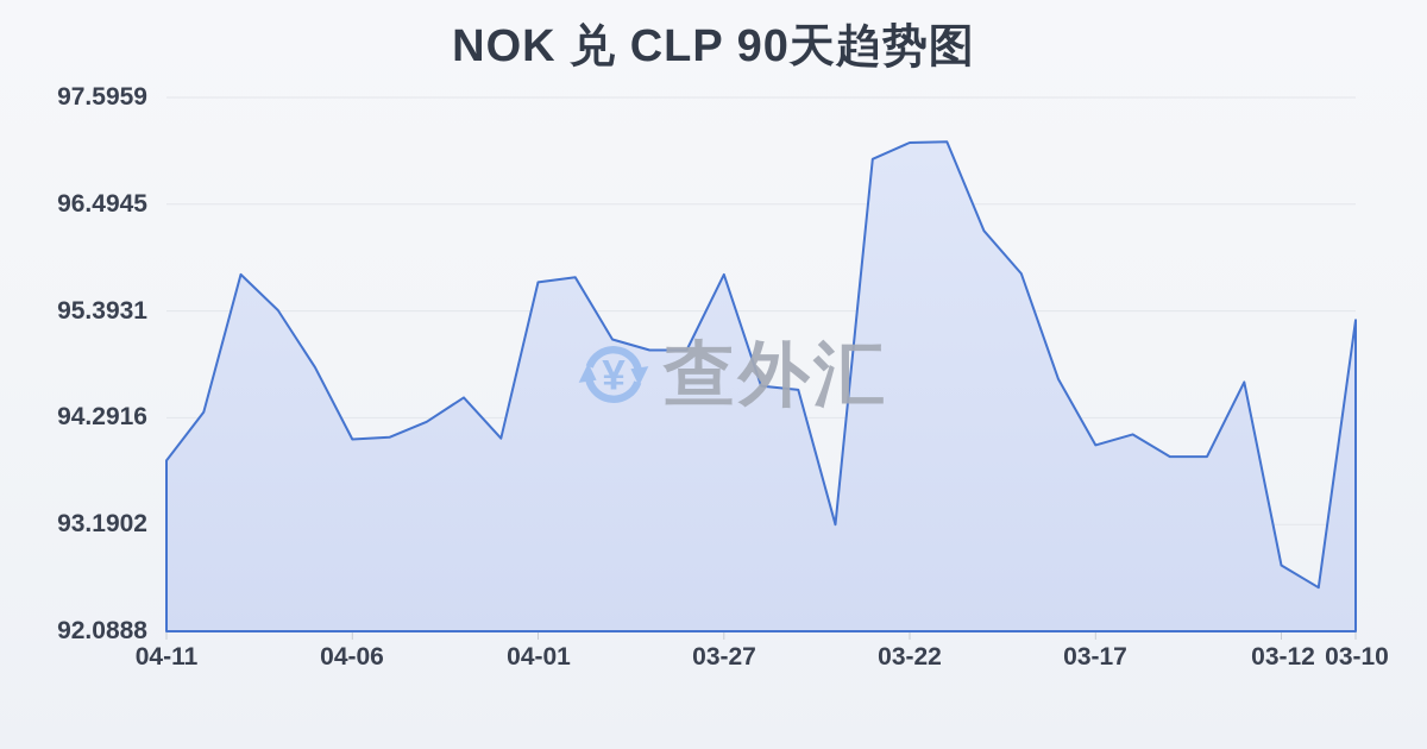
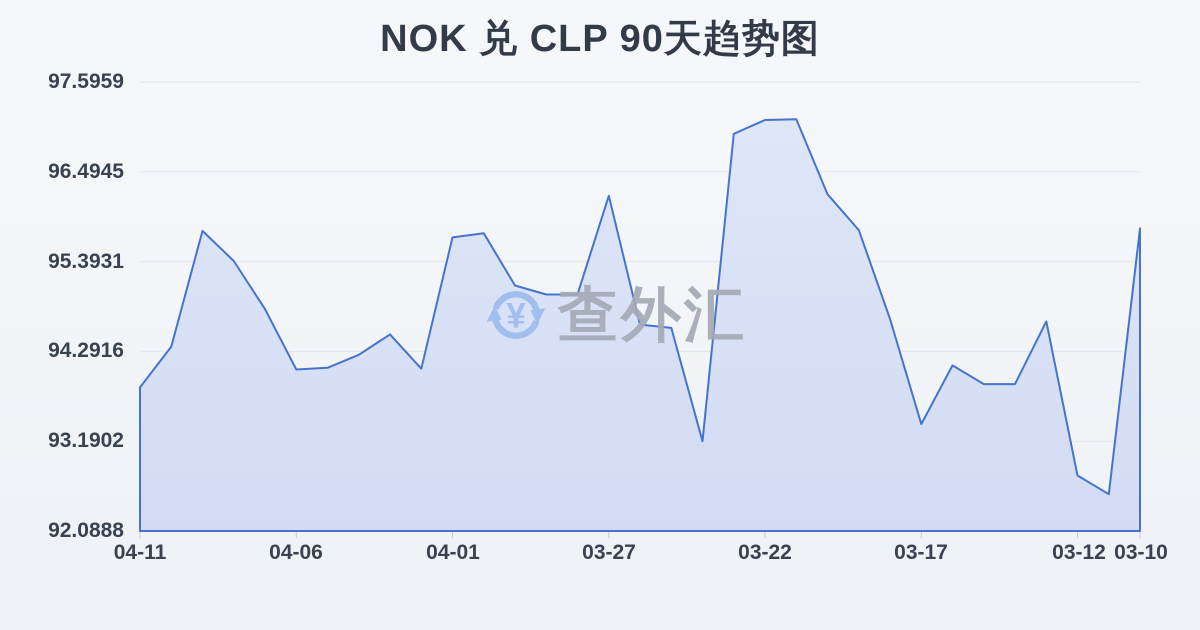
03-27: 95.8 -> 96.2
03-17: 94.0 -> 93.4
03-10: 95.3 -> 95.8
